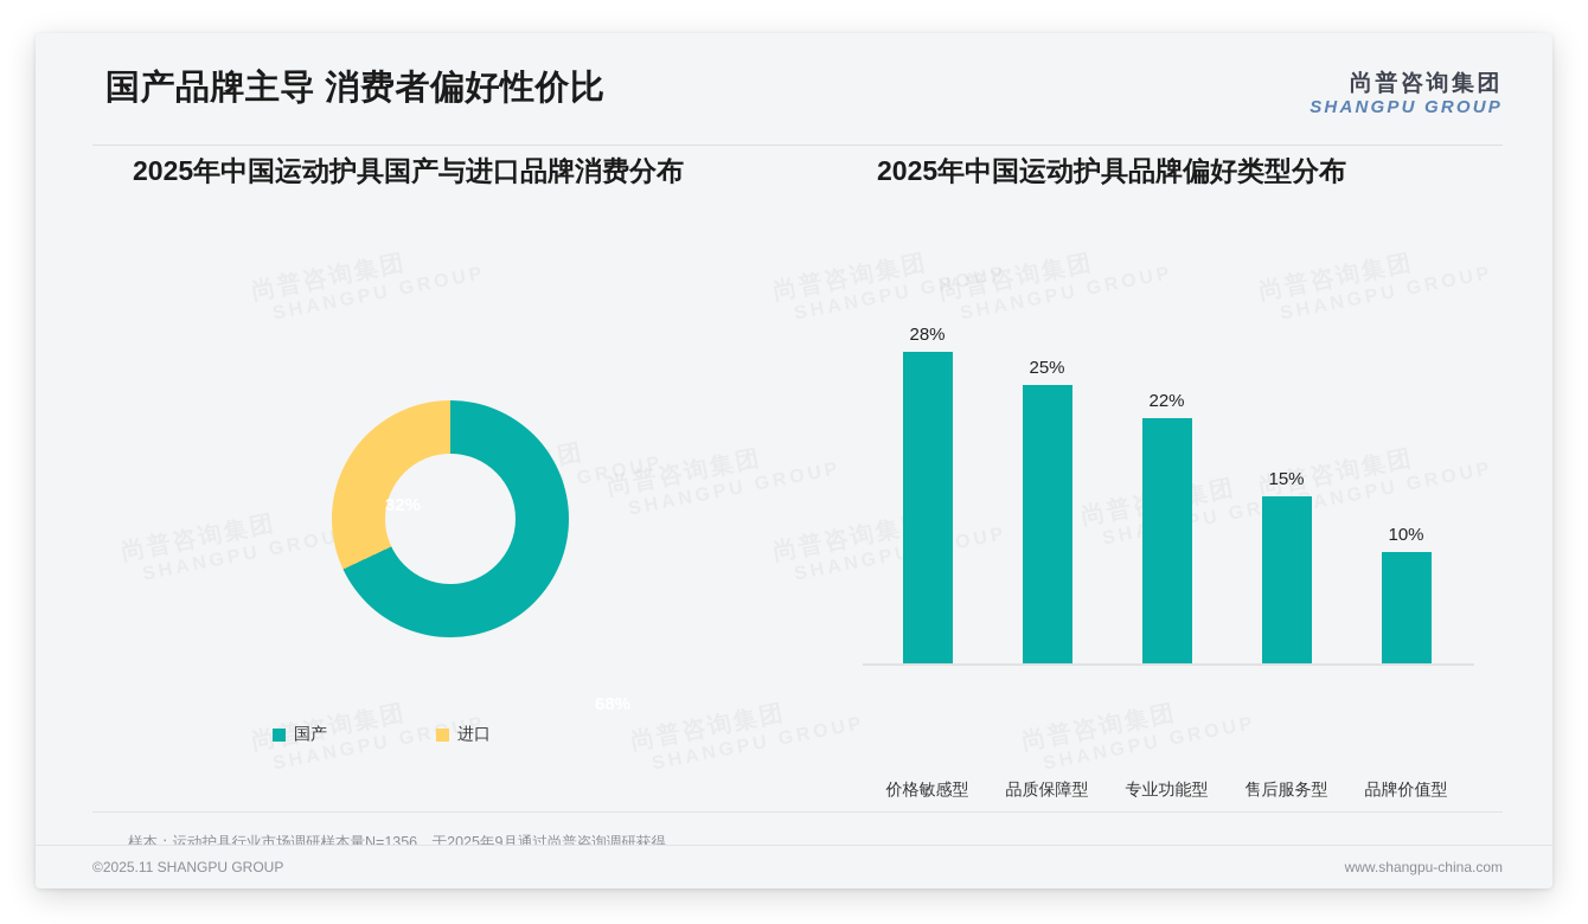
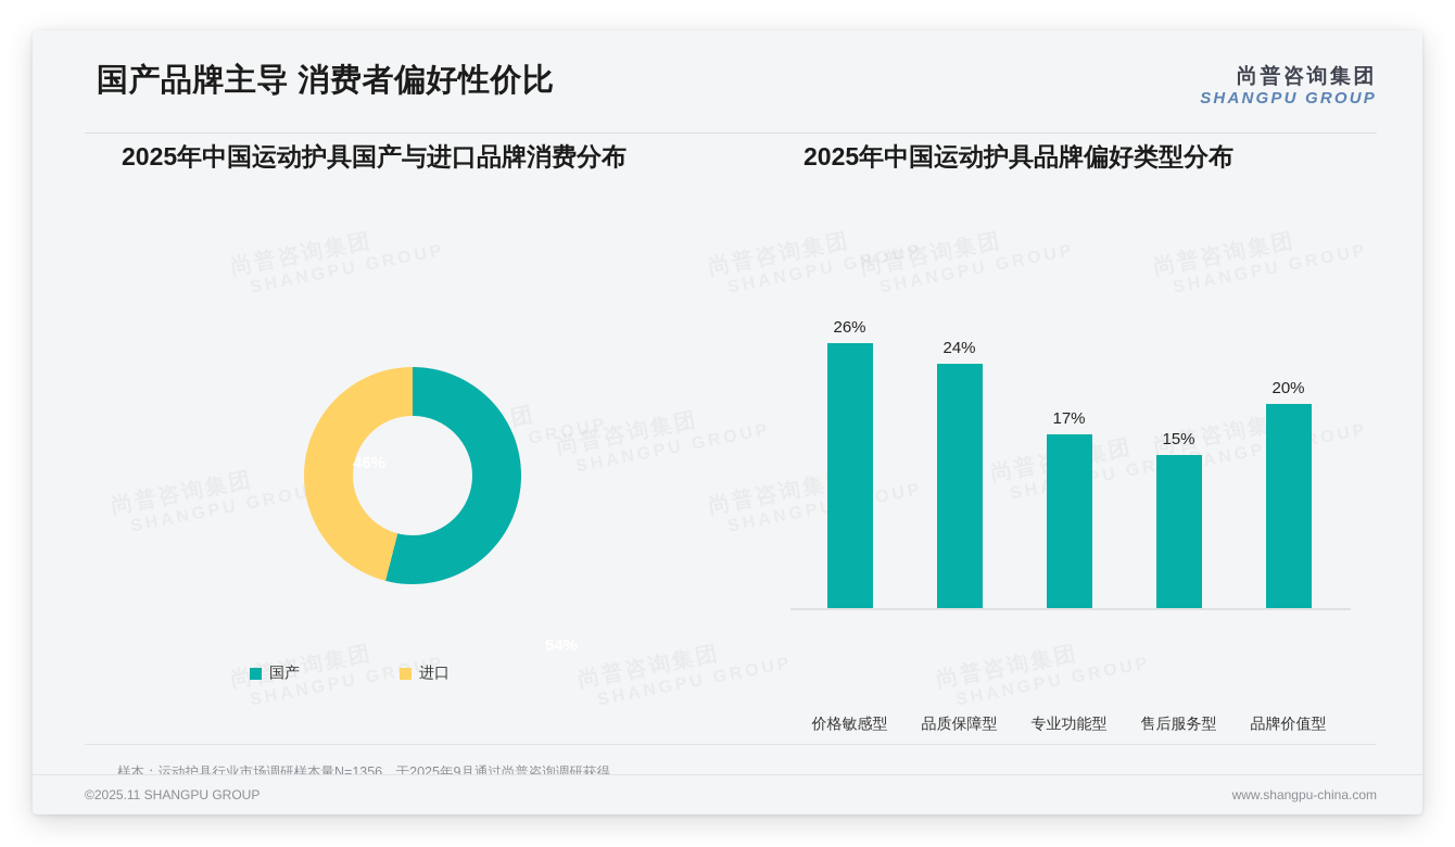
2025年中国运动护具国产与进口品牌消费分布/国产: 68% -> 54%
2025年中国运动护具国产与进口品牌消费分布/进口: 32% -> 46%
2025年中国运动护具品牌偏好类型分布/价格敏感型: 28% -> 26%
2025年中国运动护具品牌偏好类型分布/品质保障型: 25% -> 24%
2025年中国运动护具品牌偏好类型分布/专业功能型: 22% -> 17%
2025年中国运动护具品牌偏好类型分布/品牌价值型: 10% -> 20%
